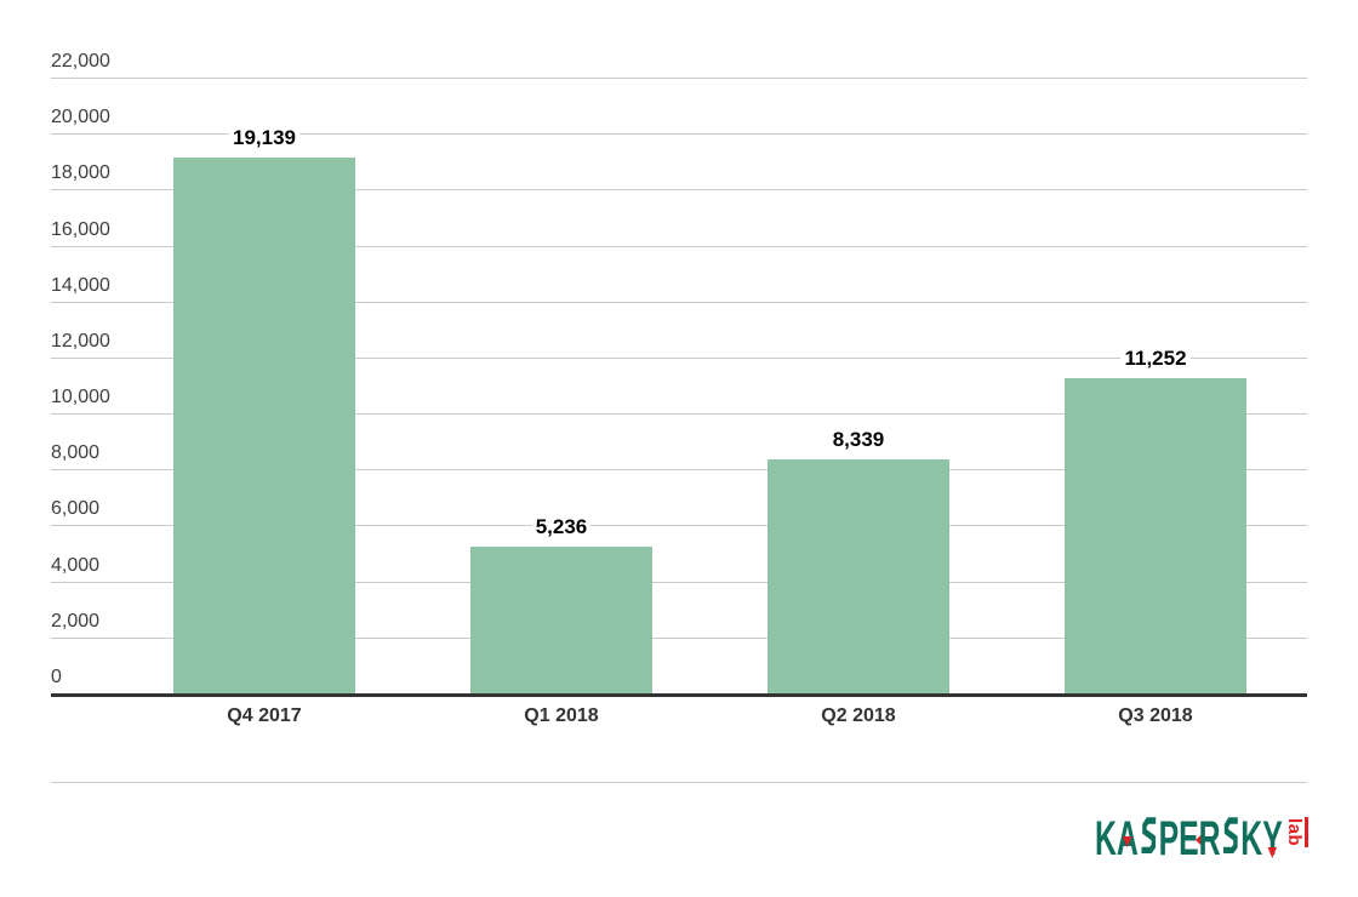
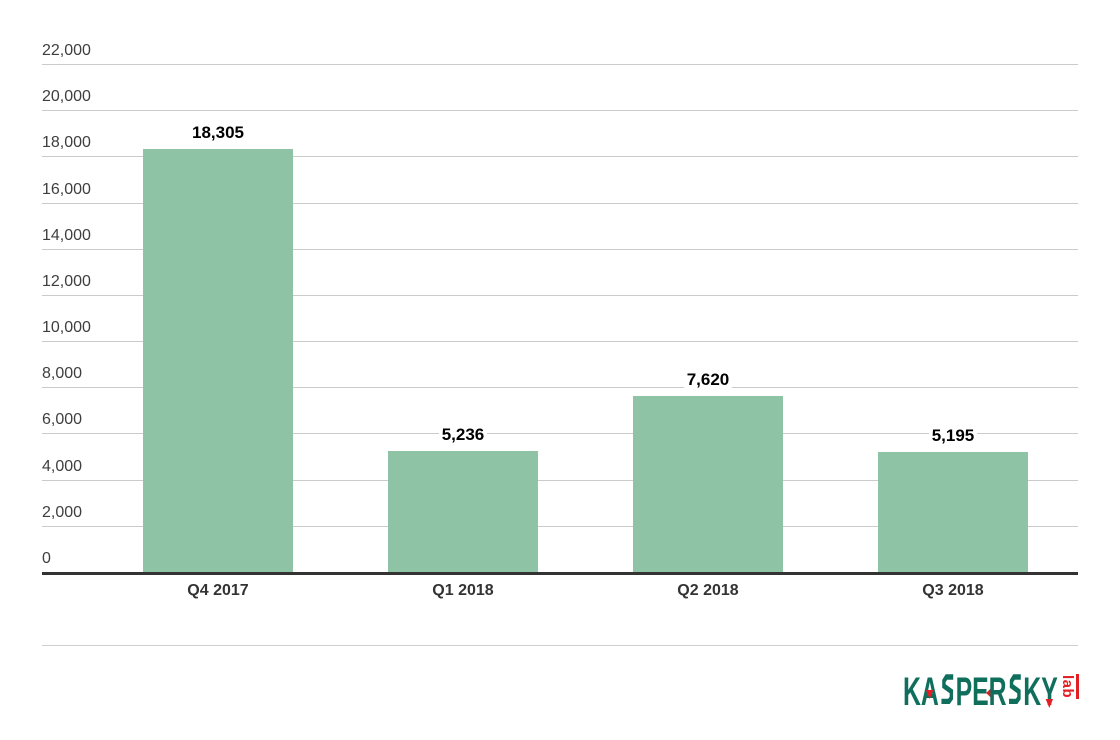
Q4 2017: 19,139 -> 18,305
Q2 2018: 8,339 -> 7,620
Q3 2018: 11,252 -> 5,195
